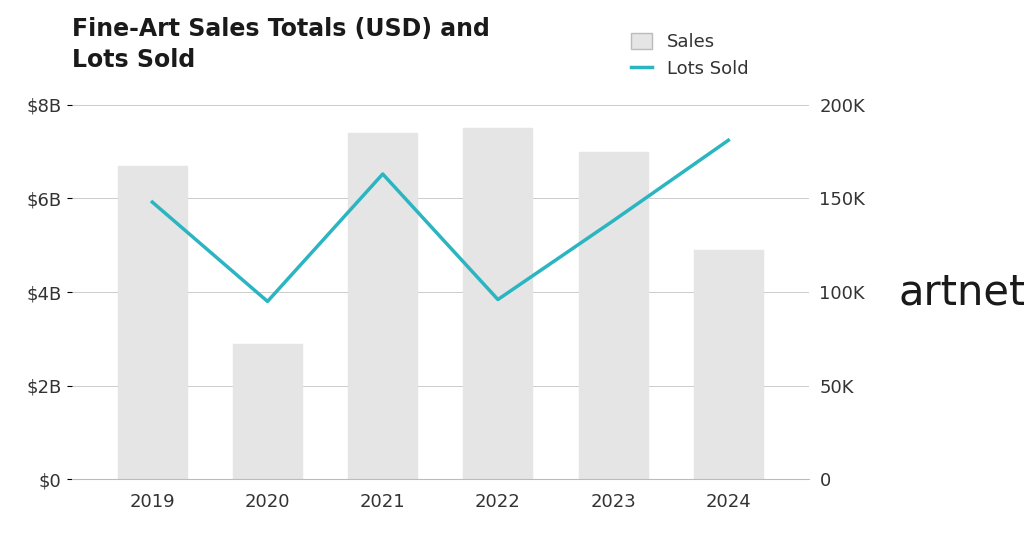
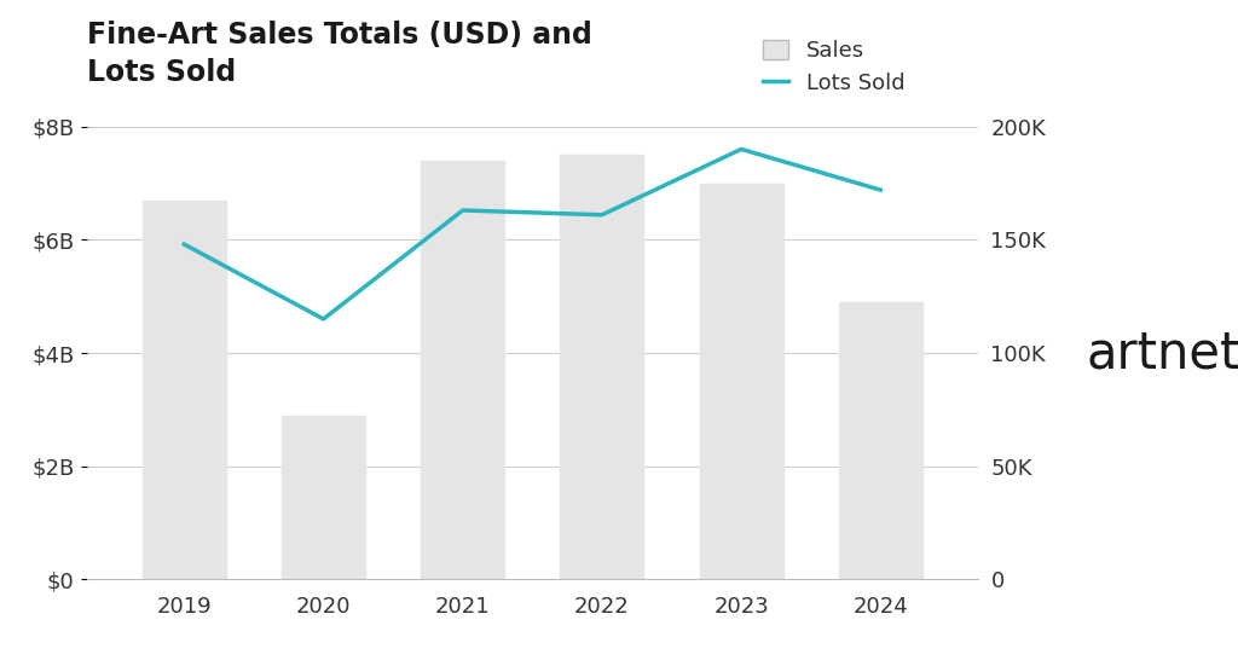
Lots Sold/2020: 95K -> 115K
Lots Sold/2022: 96K -> 161K
Lots Sold/2023: 138K -> 190K
Lots Sold/2024: 181K -> 172K
